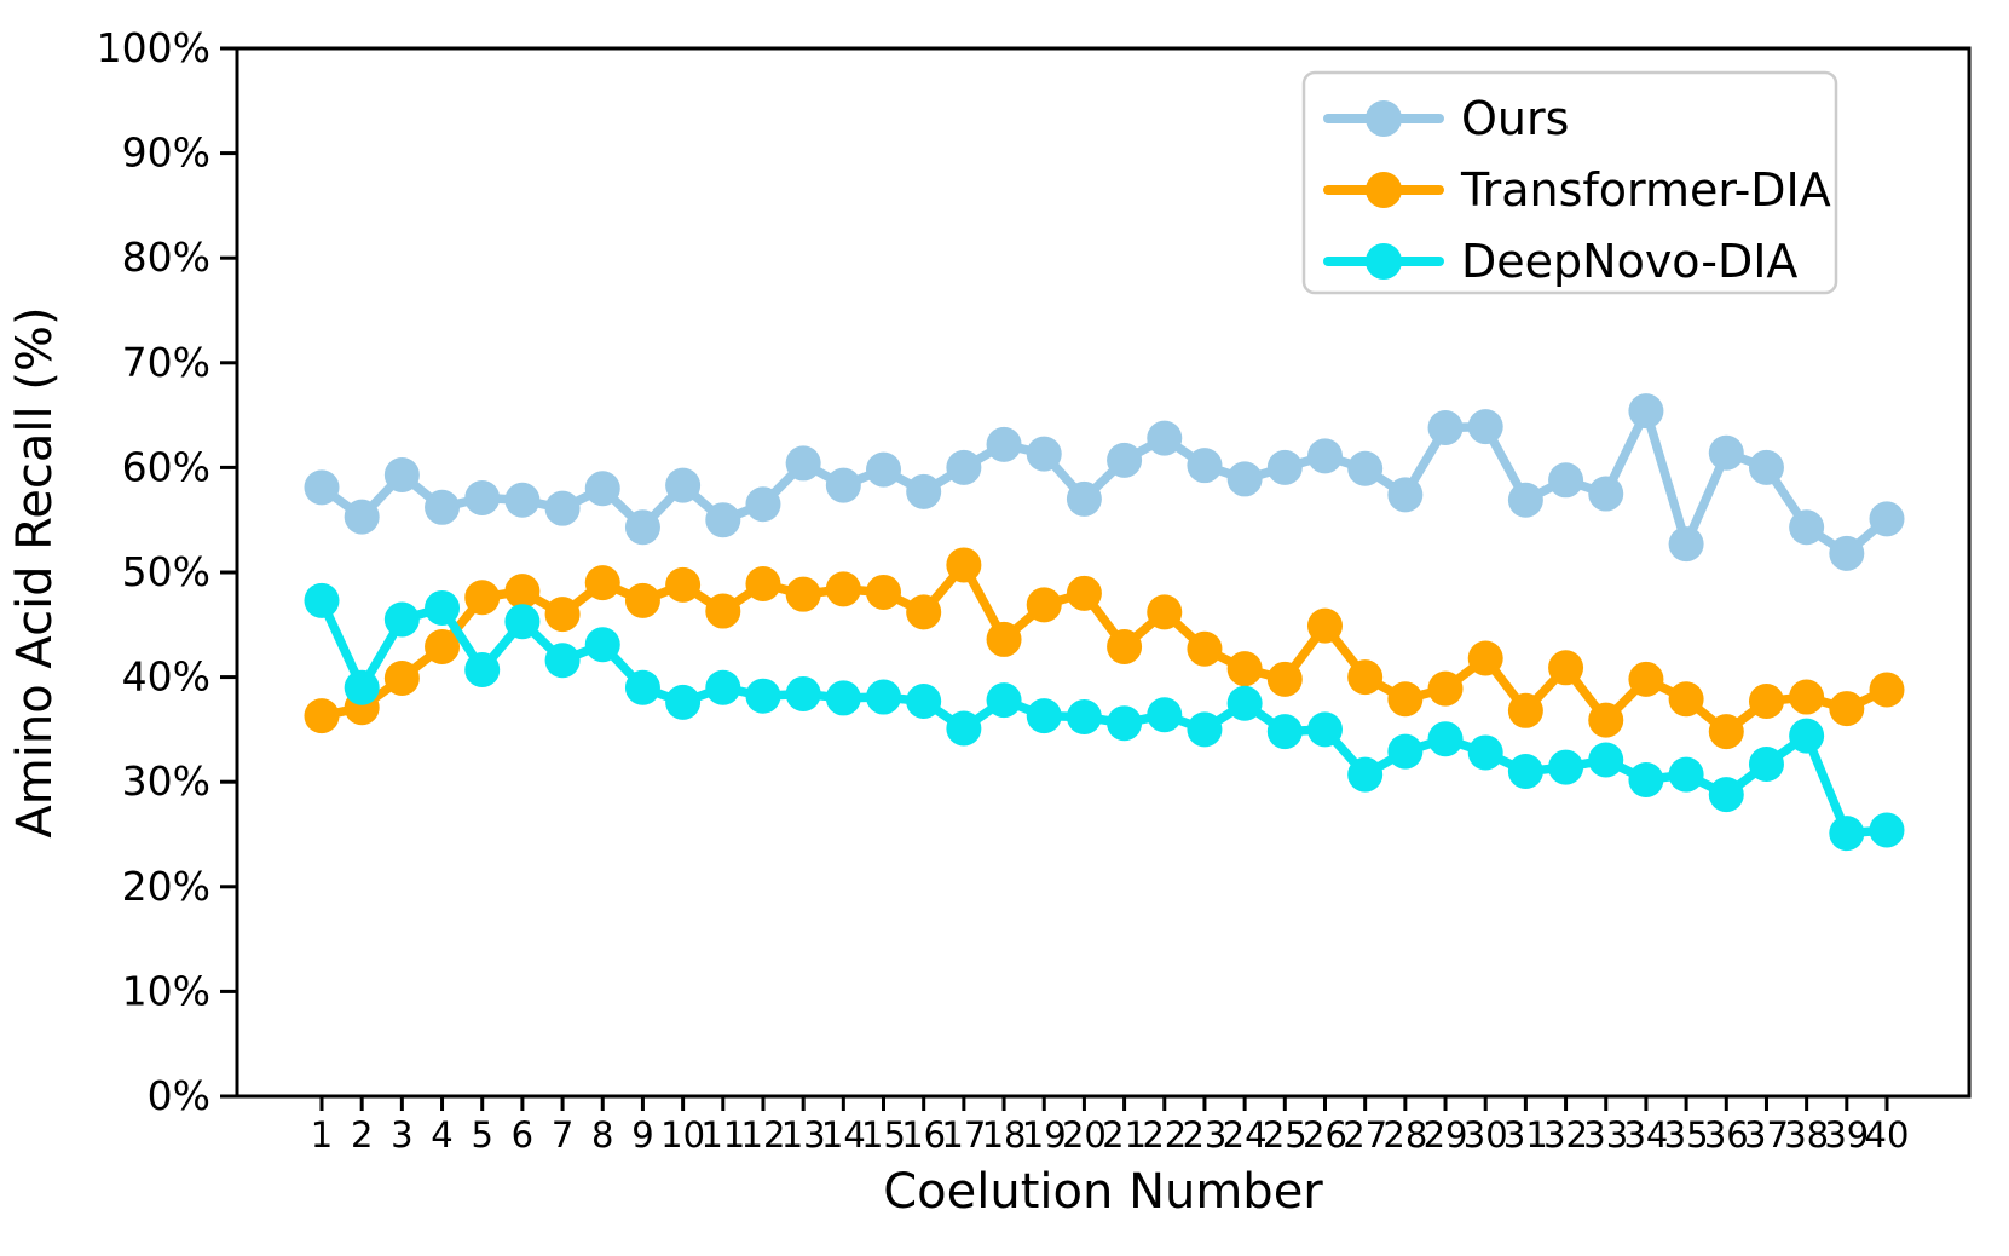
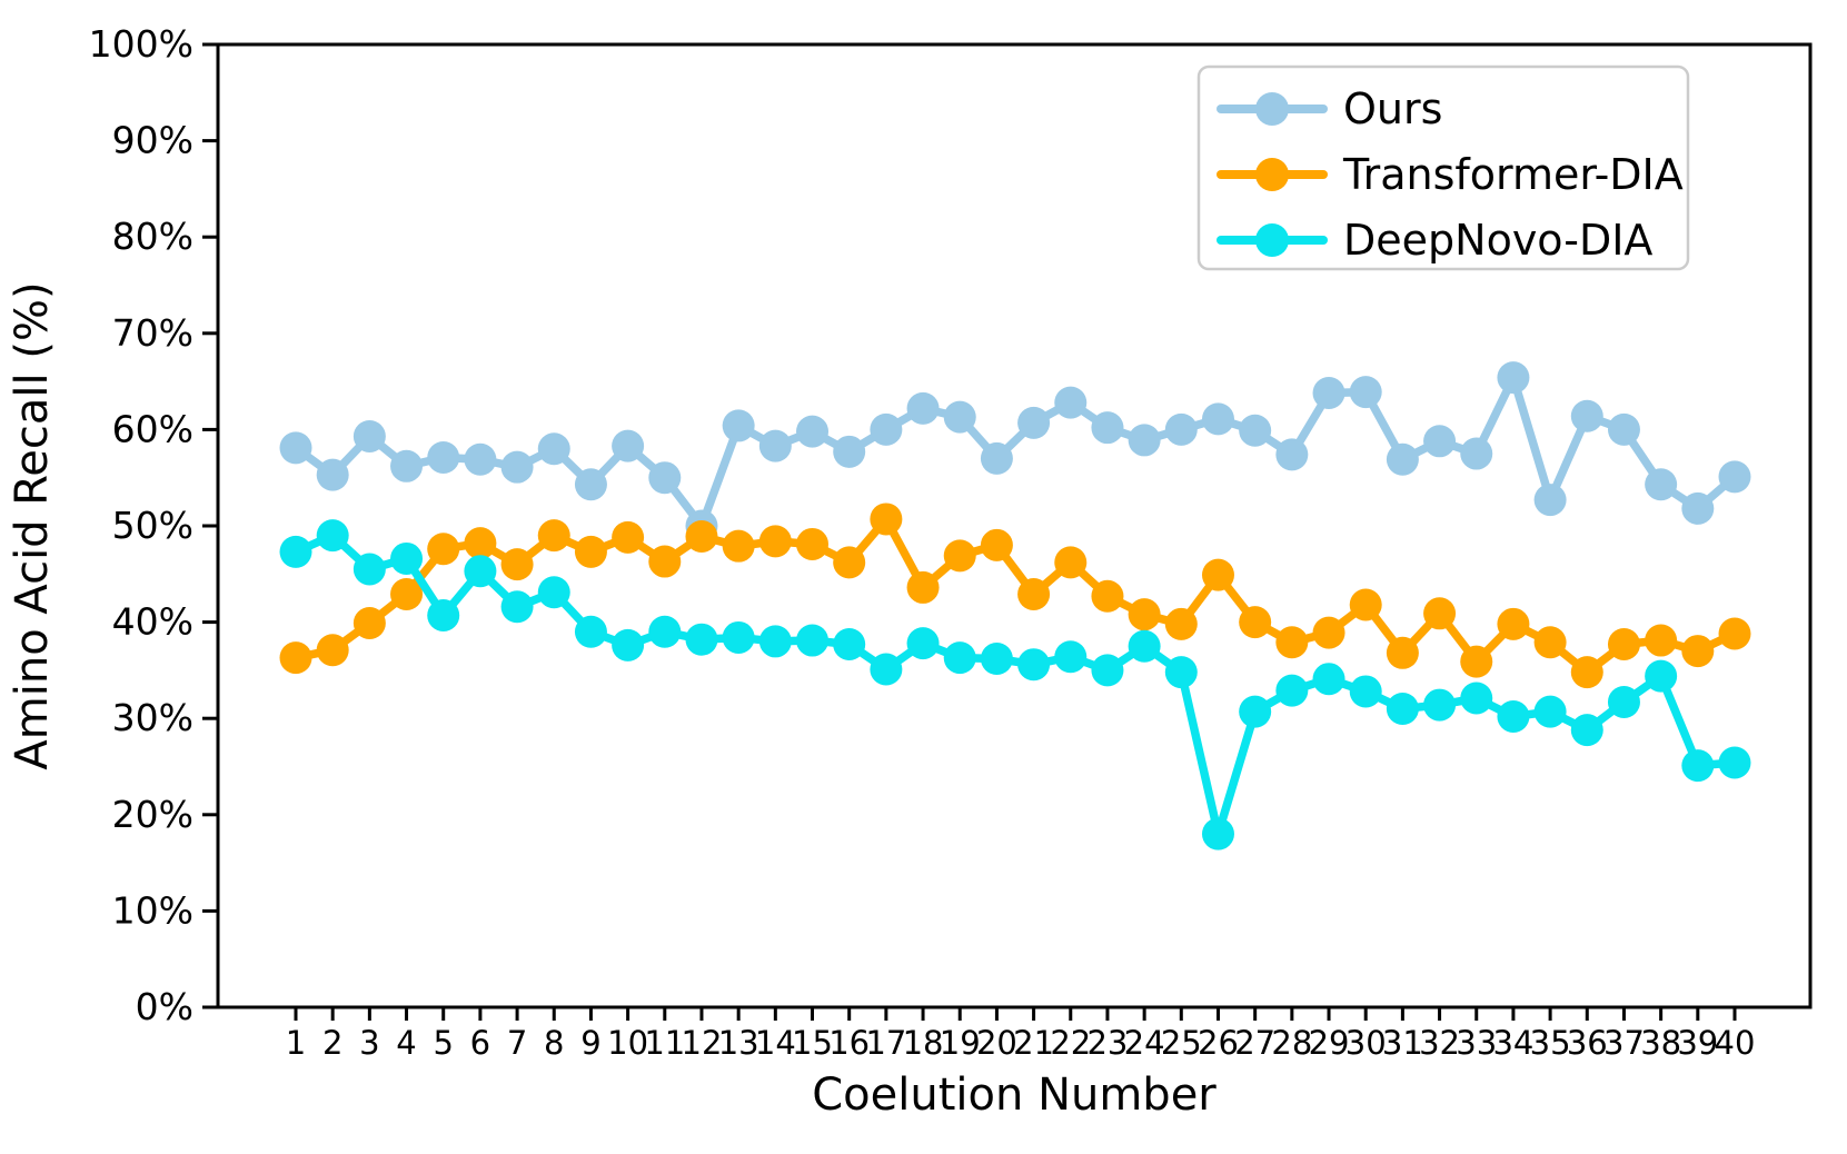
DeepNovo-DIA/2: 39% -> 49%
Ours/12: 56% -> 50%
DeepNovo-DIA/26: 35% -> 18%
